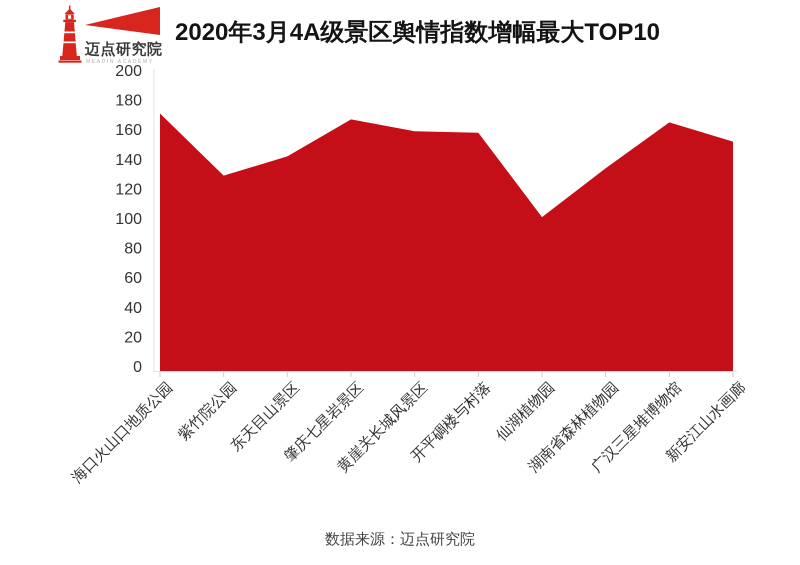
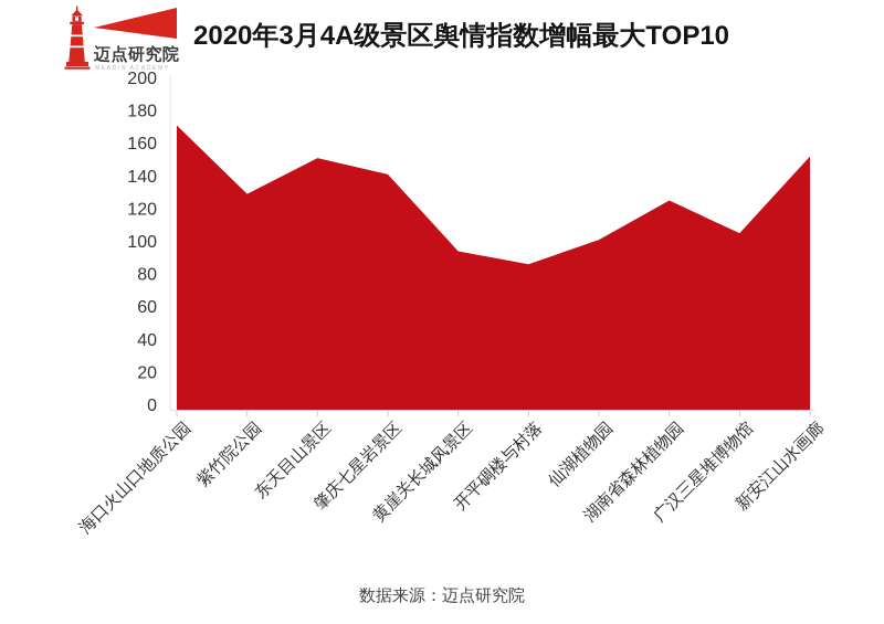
东天目山景区: 145 -> 154
肇庆七星岩景区: 170 -> 144
黄崖关长城风景区: 162 -> 97
开平碉楼与村落: 161 -> 89
湖南省森林植物园: 137 -> 128
广汉三星堆博物馆: 168 -> 108
